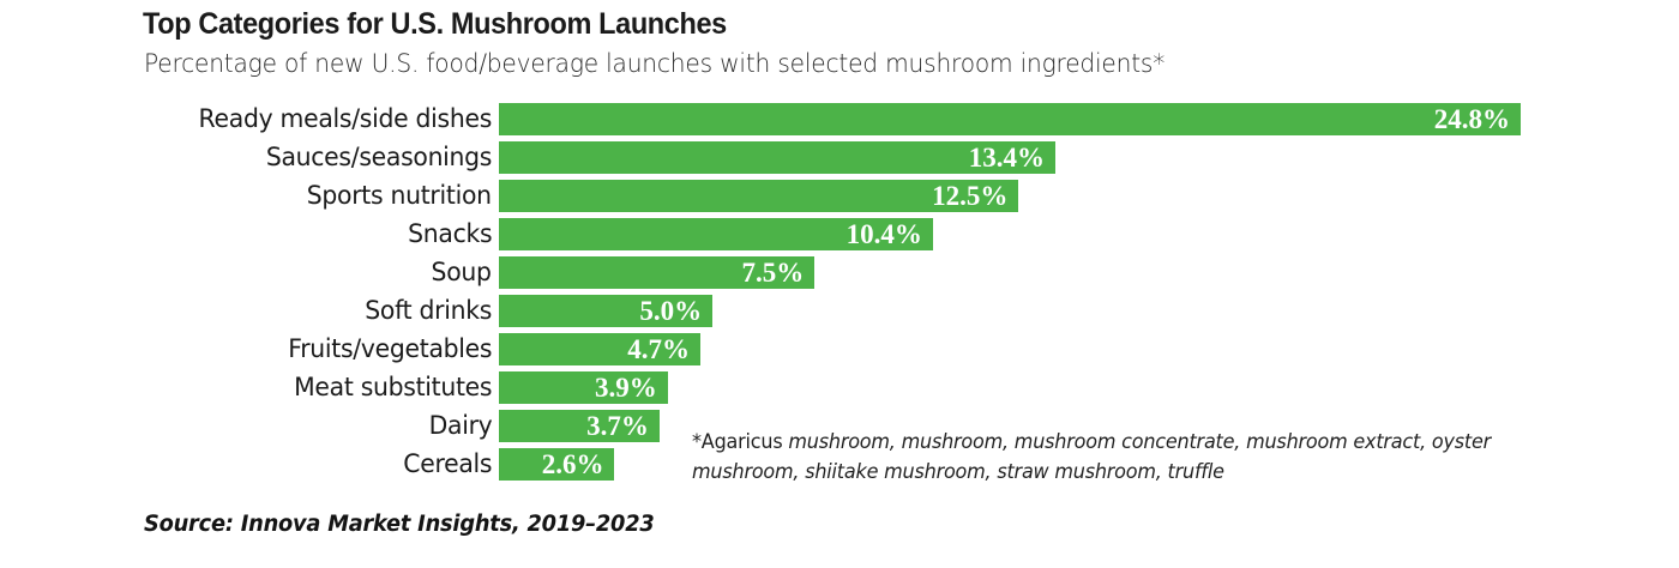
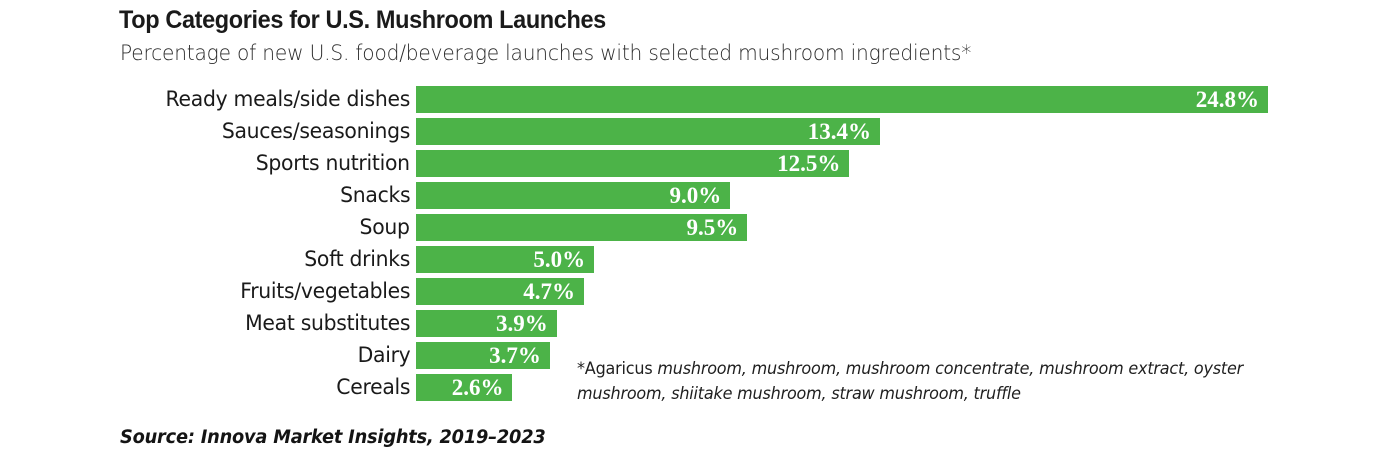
Snacks: 10.4% -> 9.0%
Soup: 7.5% -> 9.5%
